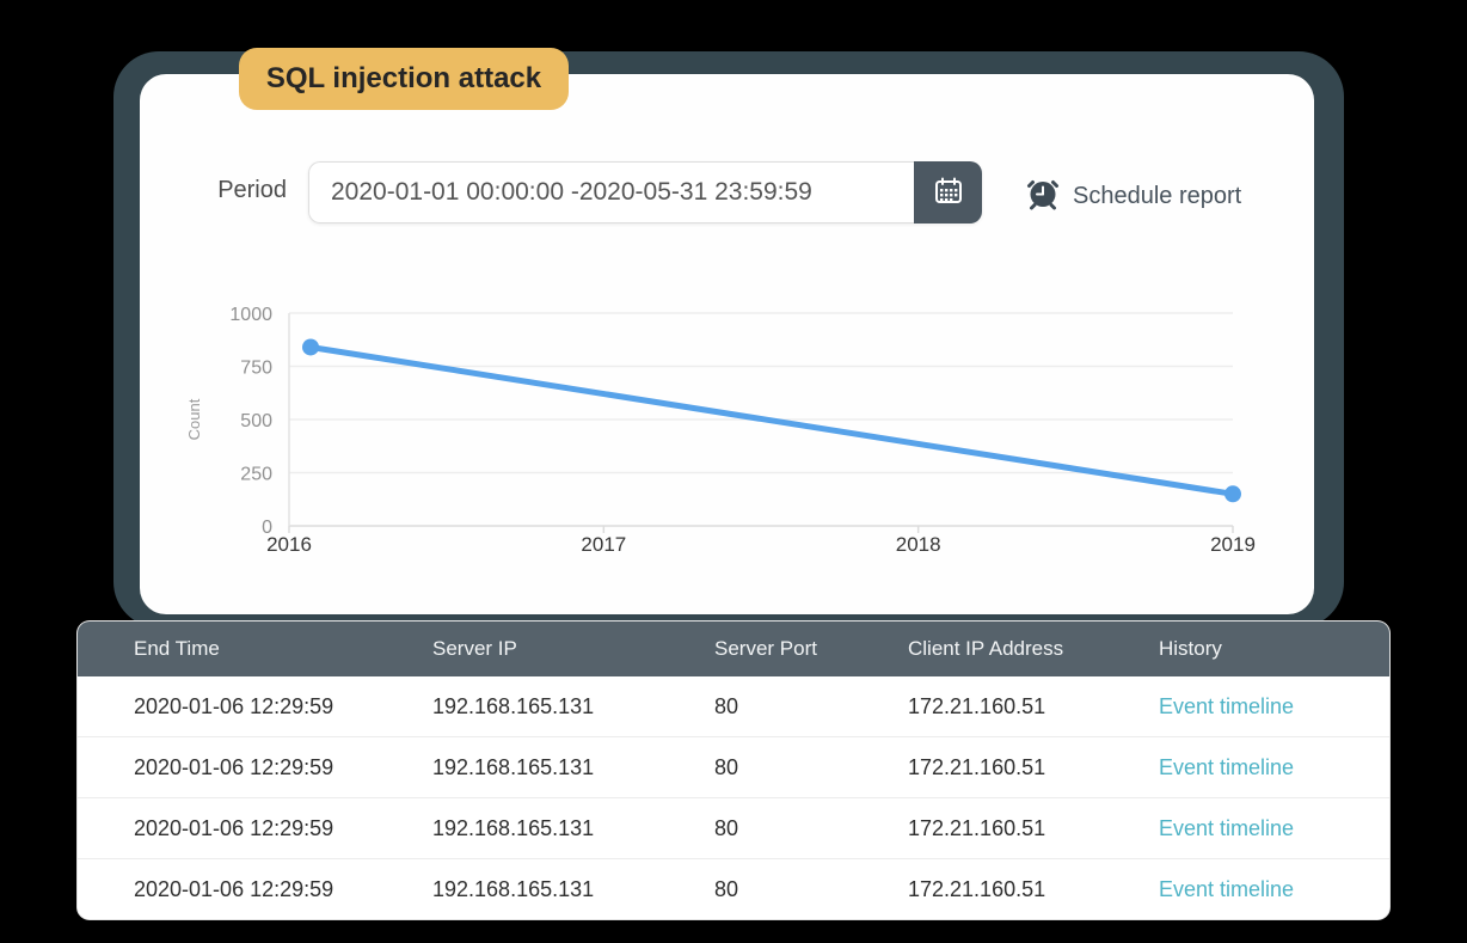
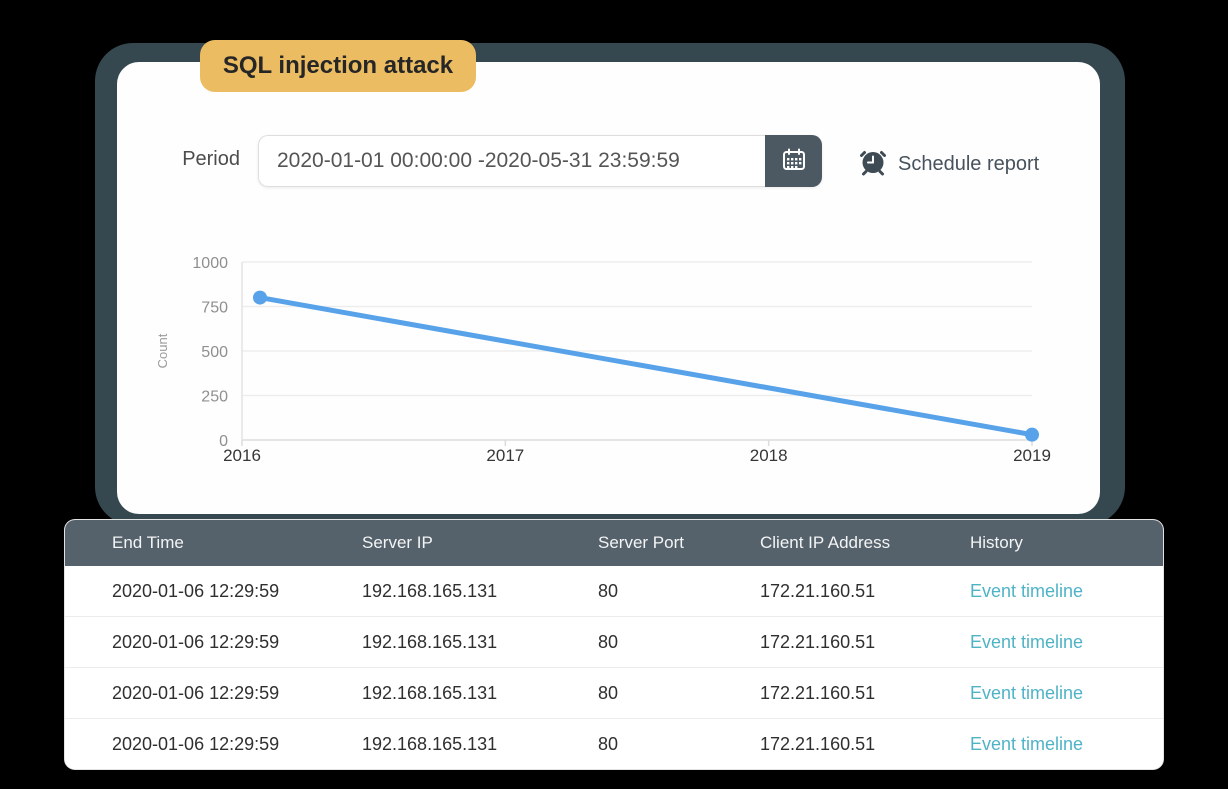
2016: 840 -> 800
2019: 150 -> 30
